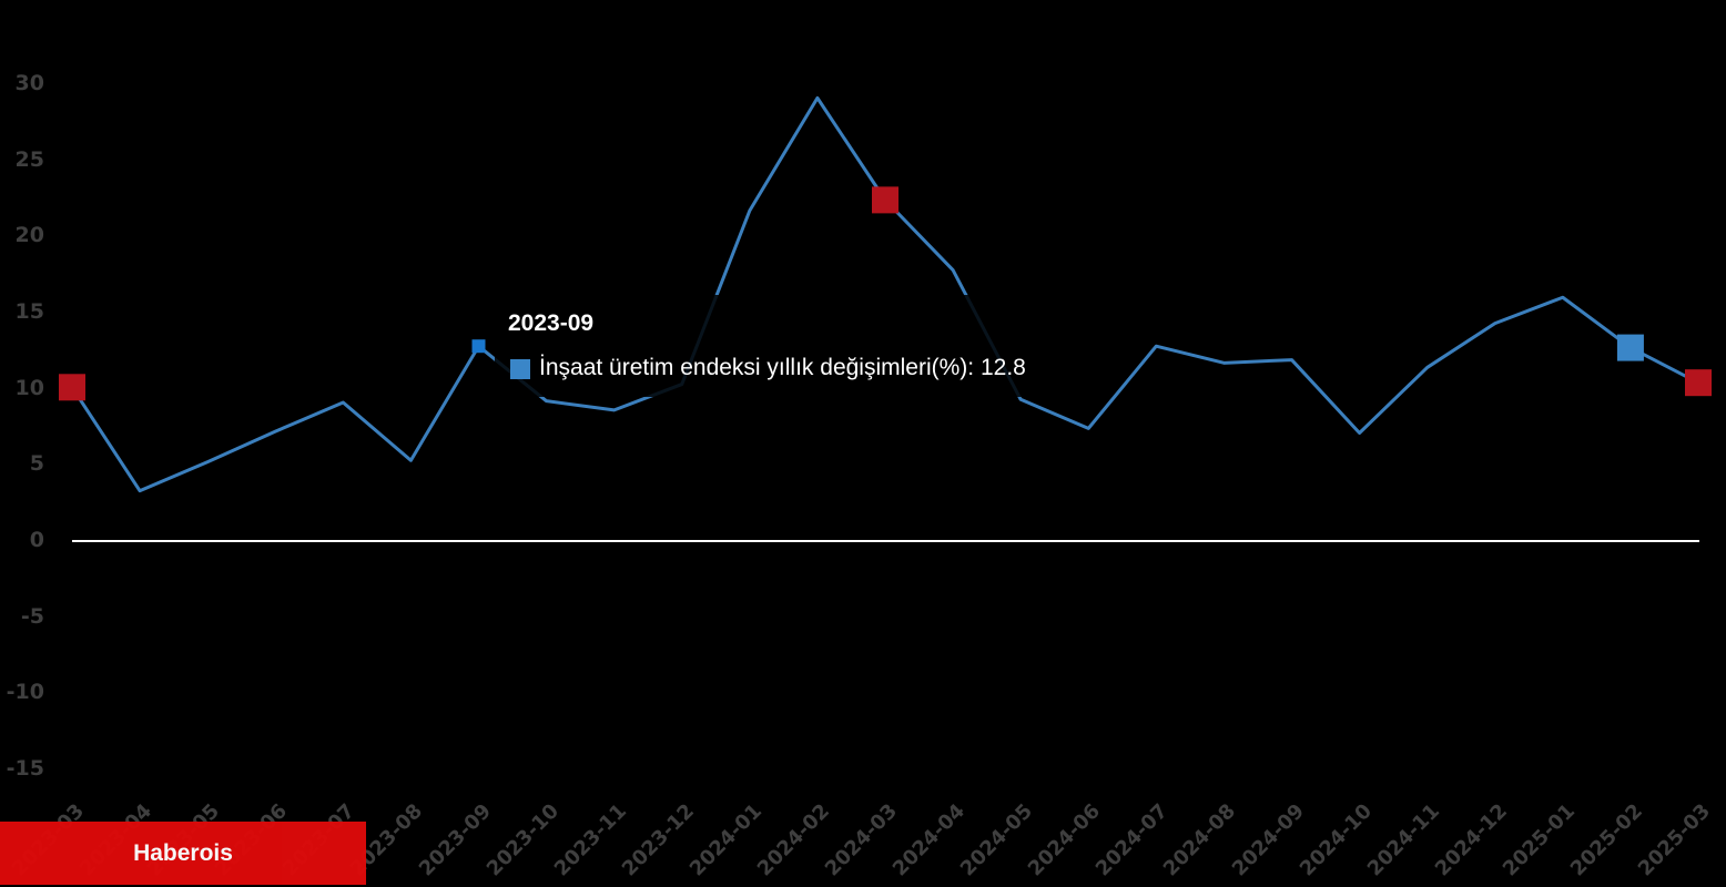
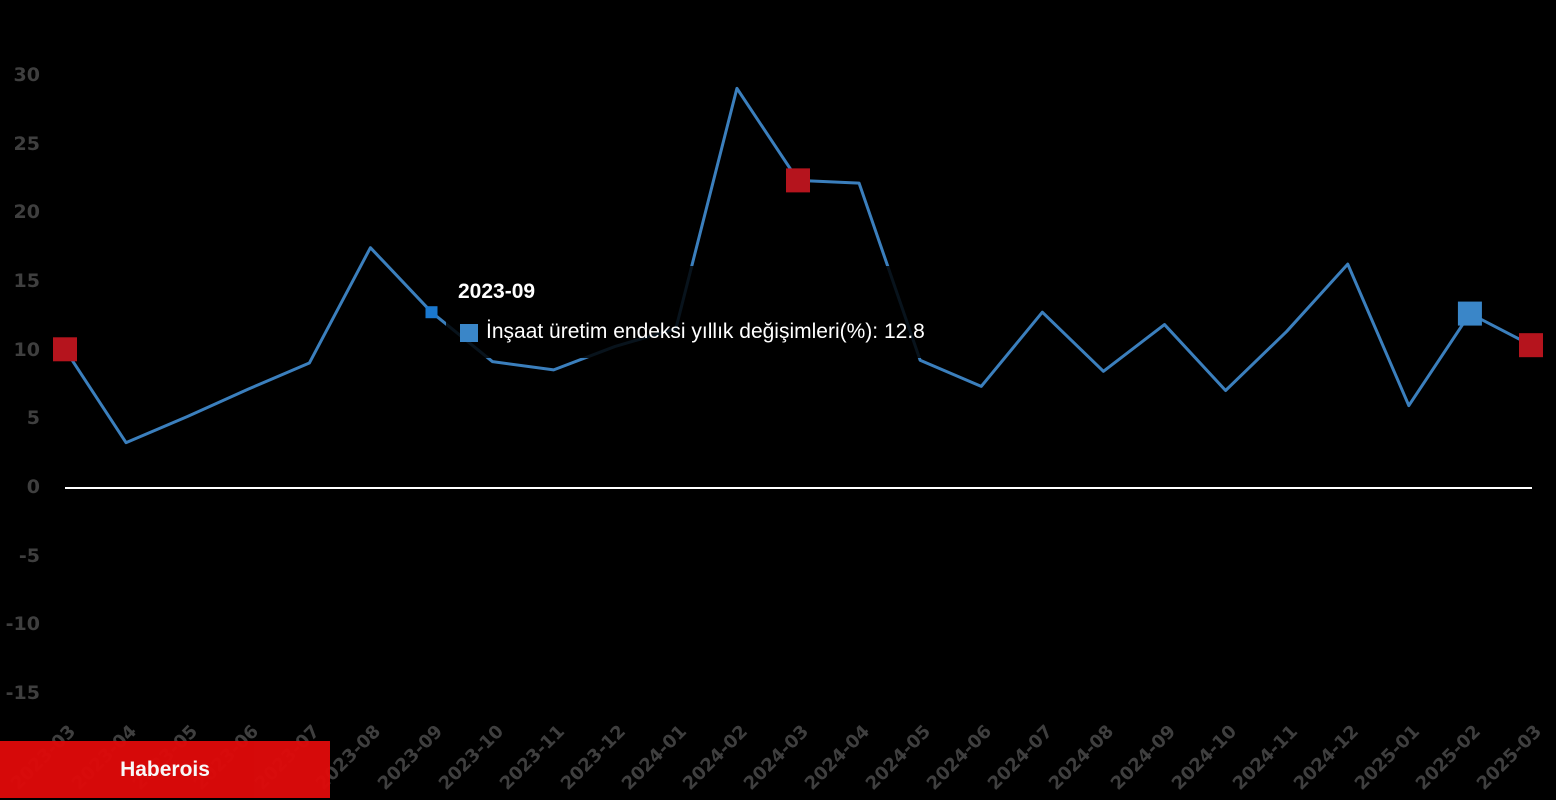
2023-08: 5.3 -> 17.5
2024-01: 21.7 -> 11.6
2024-04: 17.8 -> 22.2
2024-08: 11.7 -> 8.5
2024-12: 14.3 -> 16.3
2025-01: 16.0 -> 6.0
